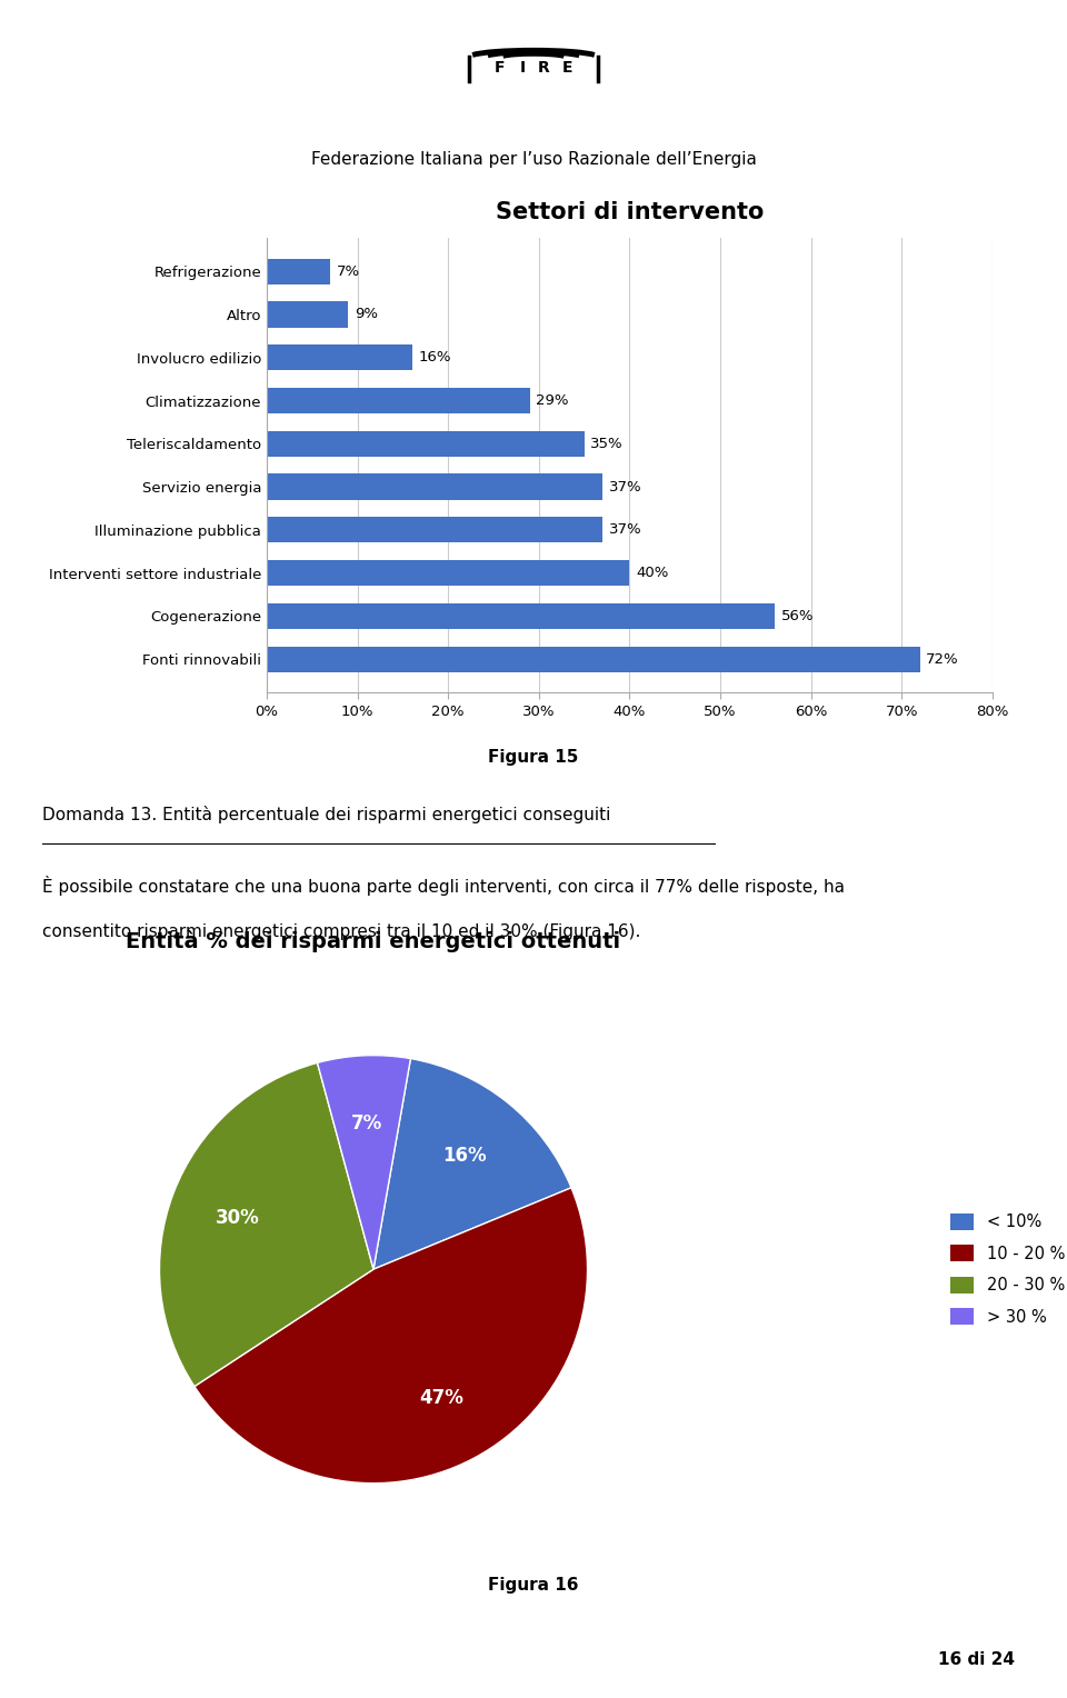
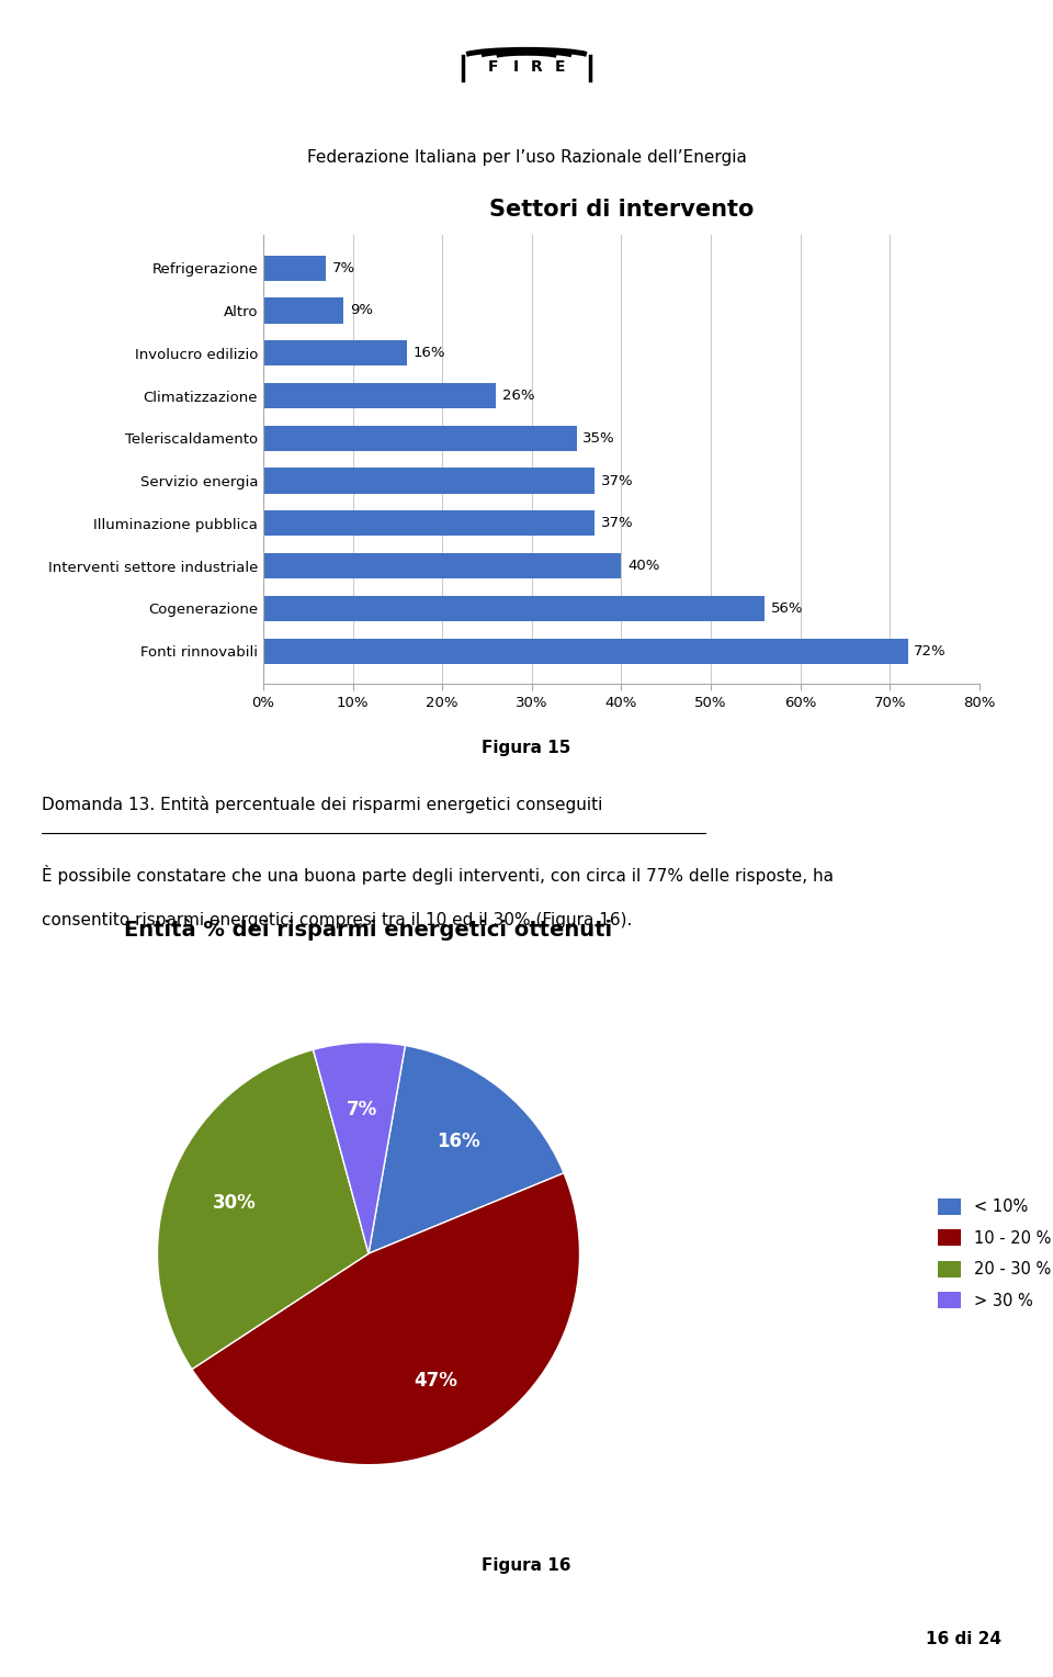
Climatizzazione: 29% -> 26%
